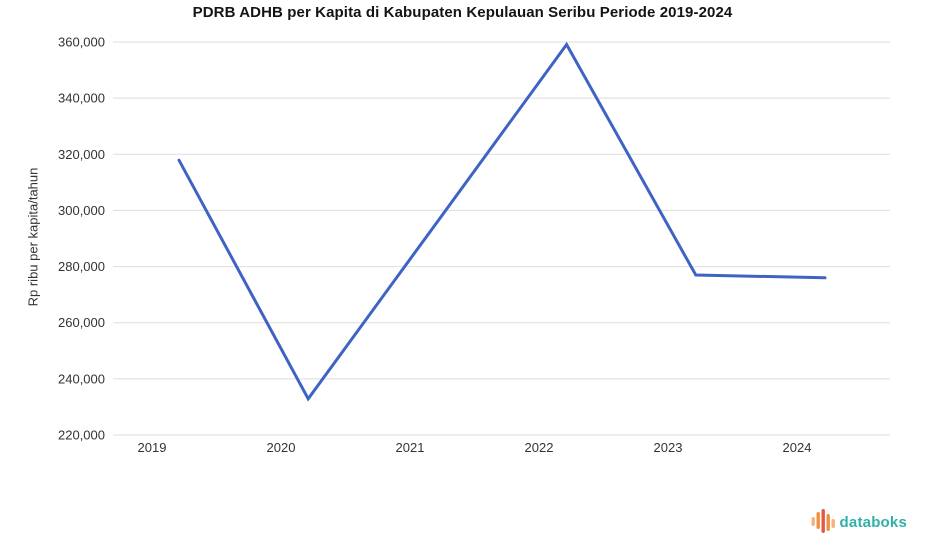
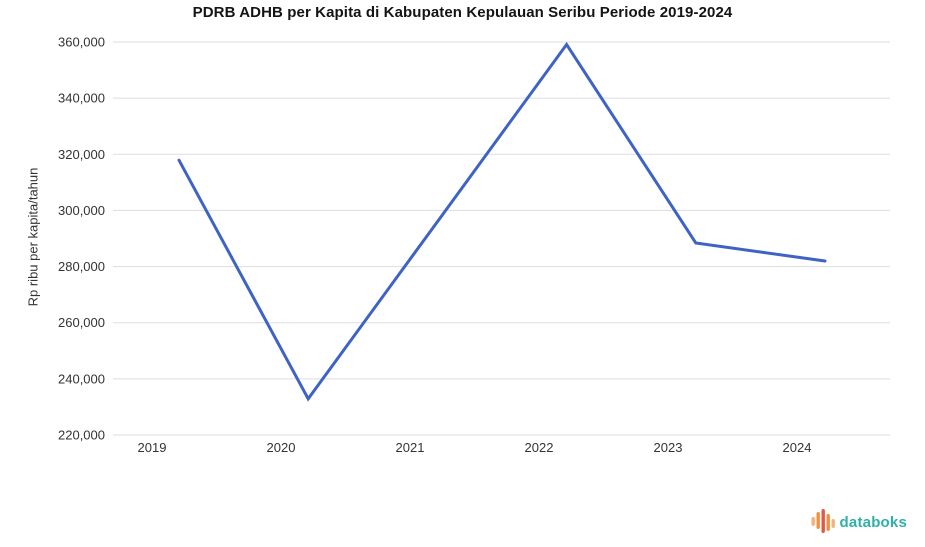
2023: 277000 -> 288000
2024: 276000 -> 282000
